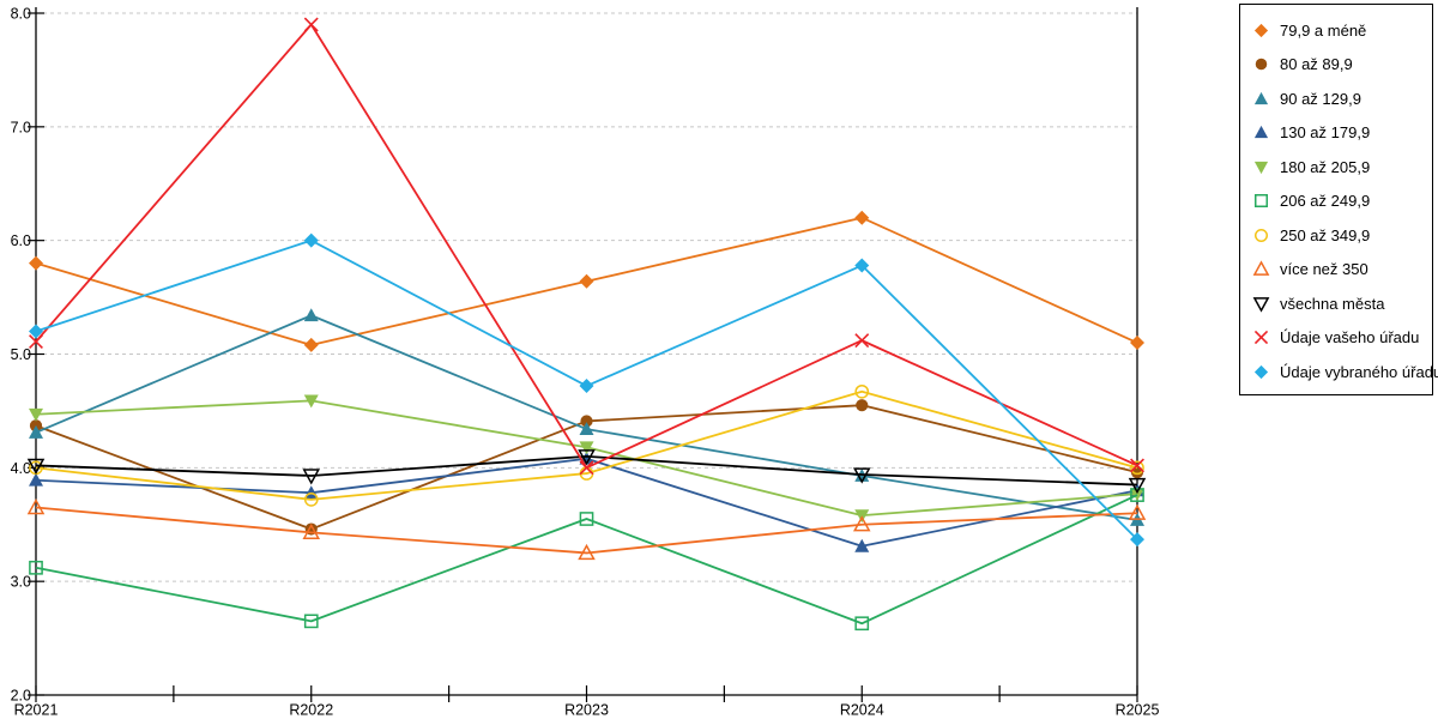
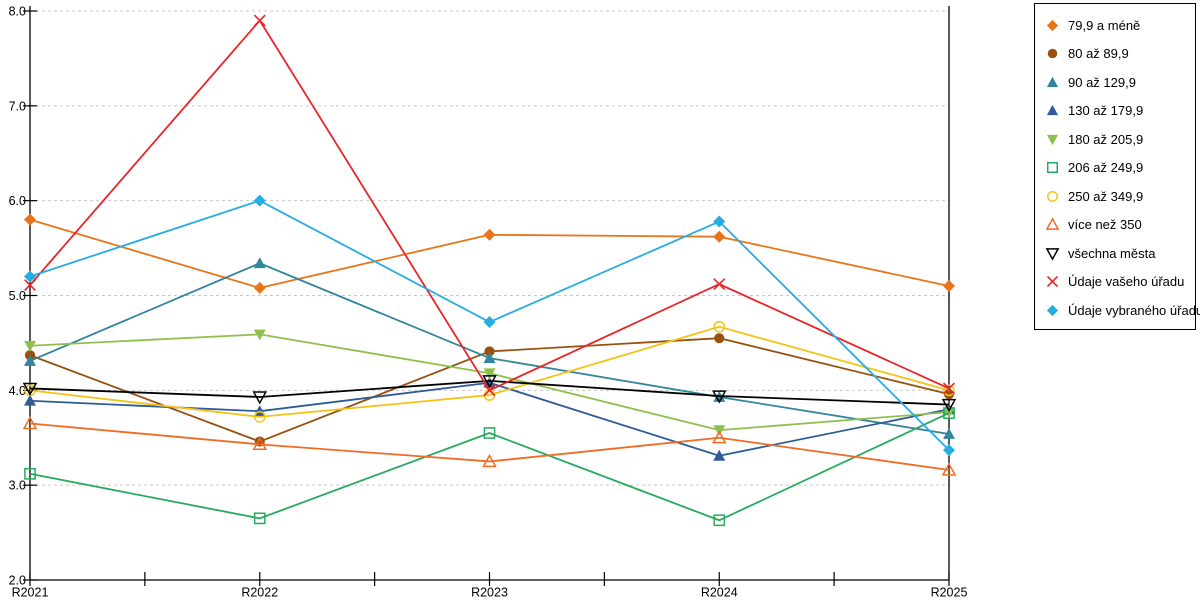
79,9 a méně/R2024: 6.2 -> 5.6
více než 350/R2025: 3.6 -> 3.2
